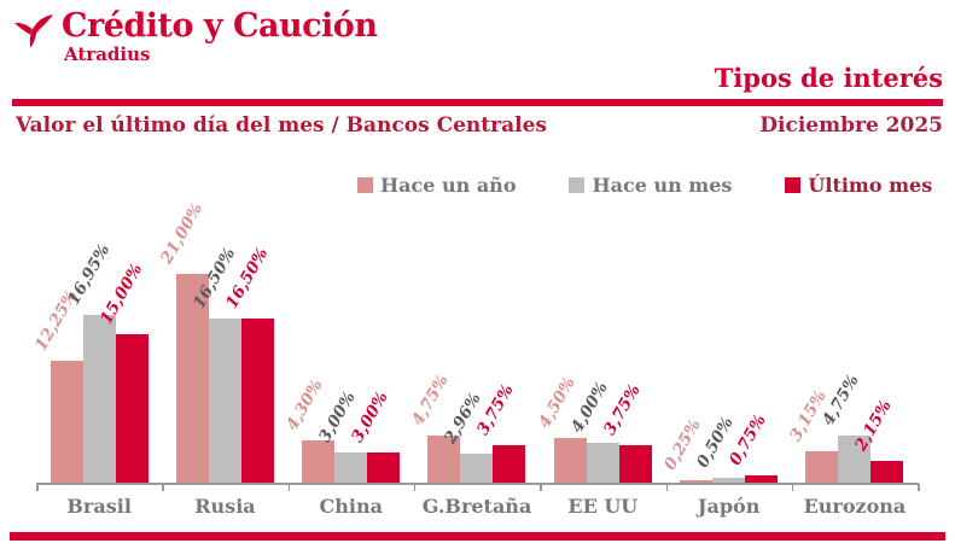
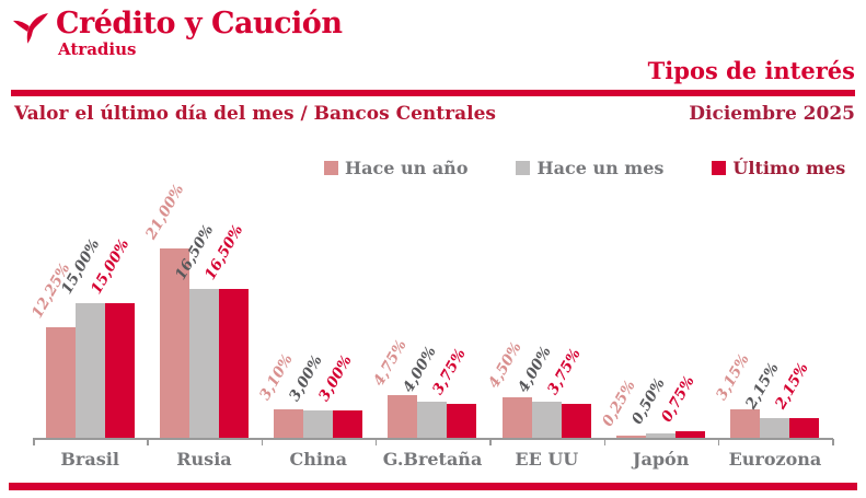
Hace un mes/Brasil: 16,95% -> 15,00%
Hace un año/China: 4,30% -> 3,10%
Hace un mes/G.Bretaña: 2,96% -> 4,00%
Hace un mes/Eurozona: 4,75% -> 2,15%
